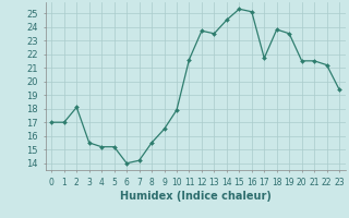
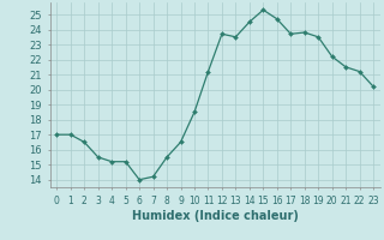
2: 18.1 -> 16.5
10: 17.9 -> 18.5
11: 21.6 -> 21.2
16: 25.1 -> 24.7
17: 21.7 -> 23.7
20: 21.5 -> 22.2
23: 19.4 -> 20.2
